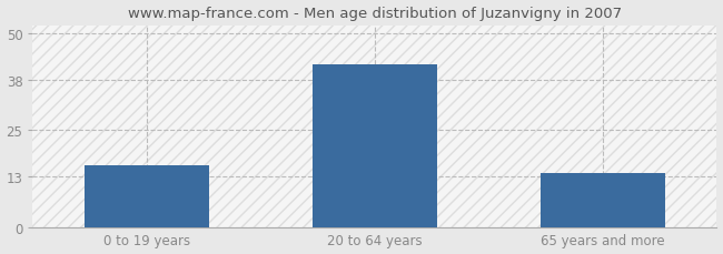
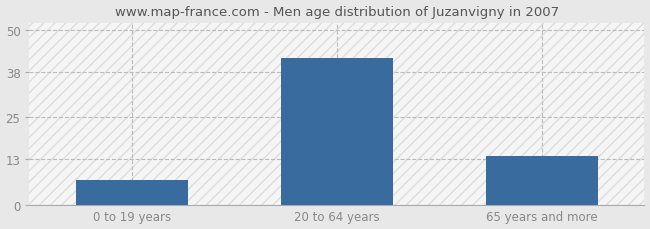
0 to 19 years: 16 -> 7
